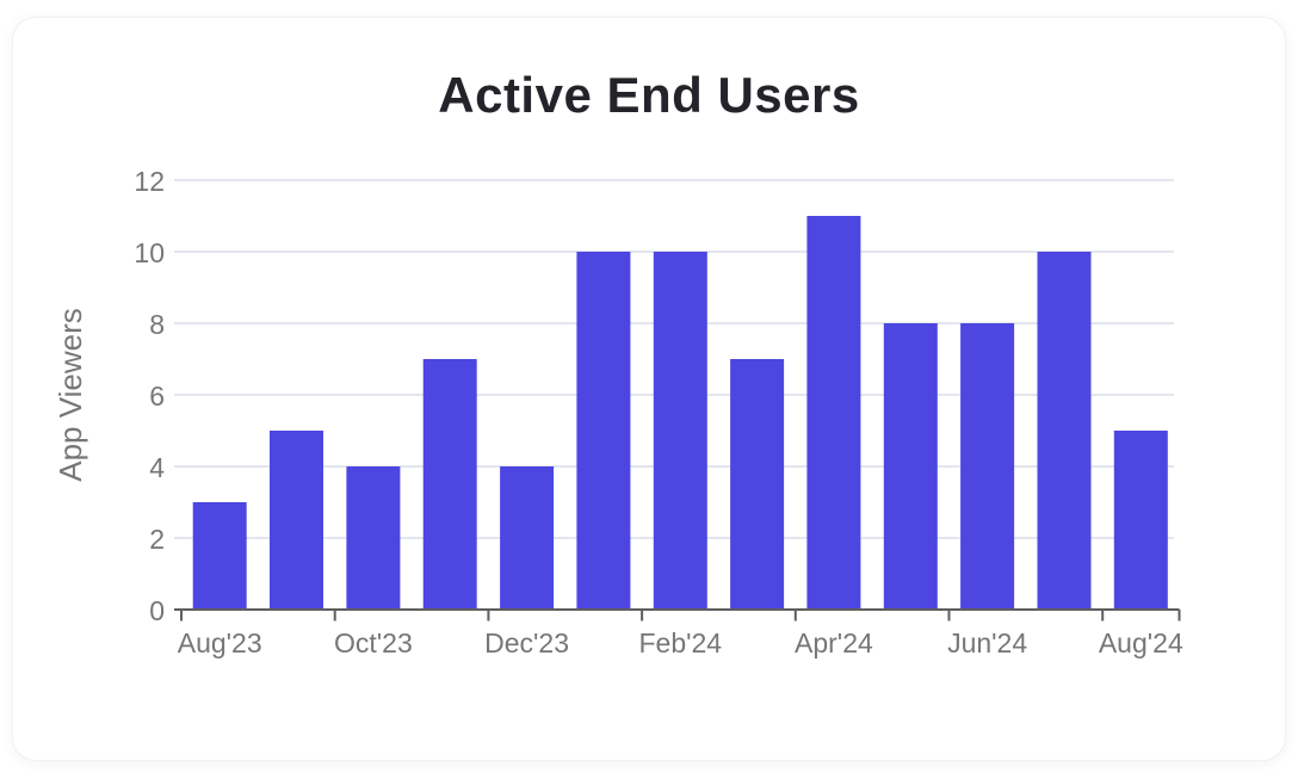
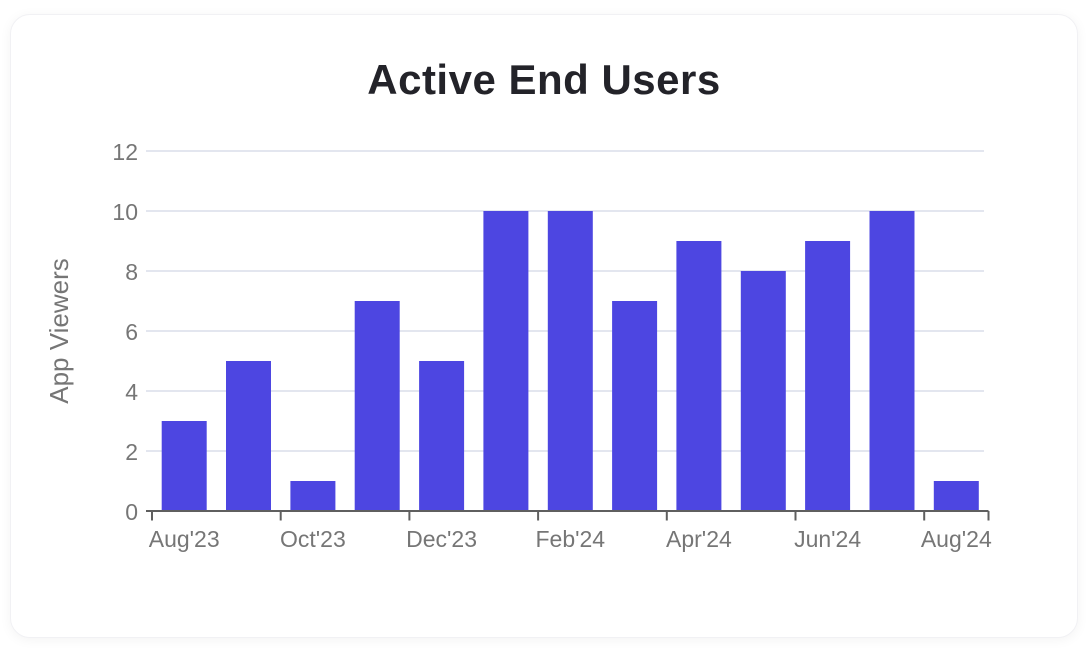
Oct'23: 4 -> 1
Dec'23: 4 -> 5
Apr'24: 11 -> 9
Jun'24: 8 -> 9
Aug'24: 5 -> 1
